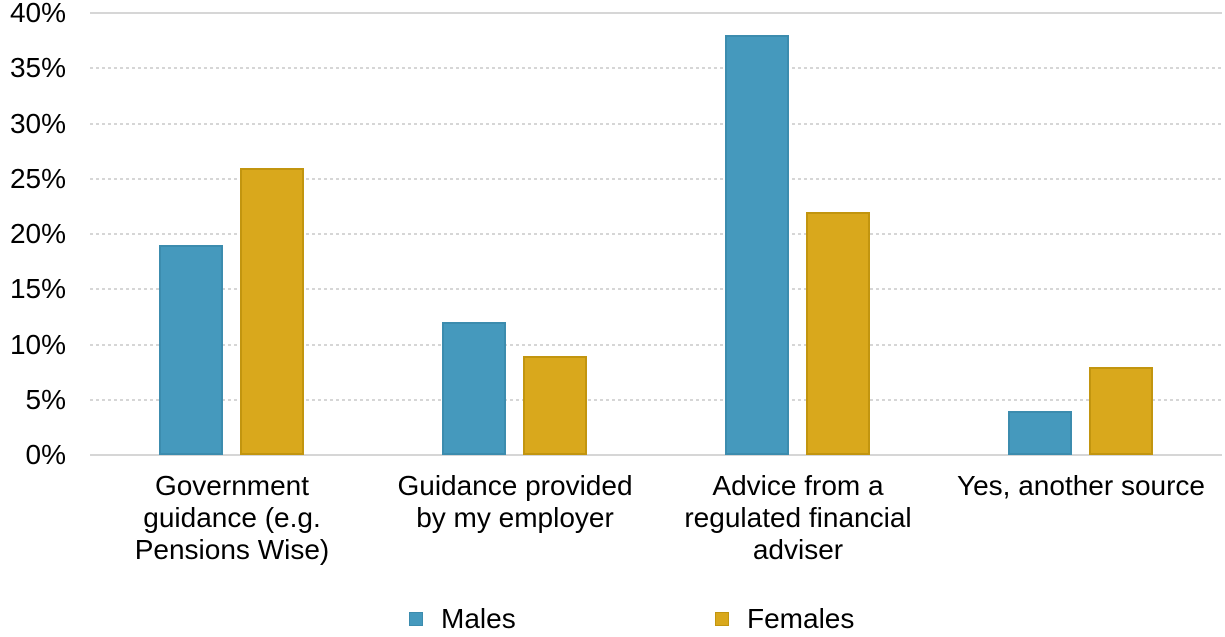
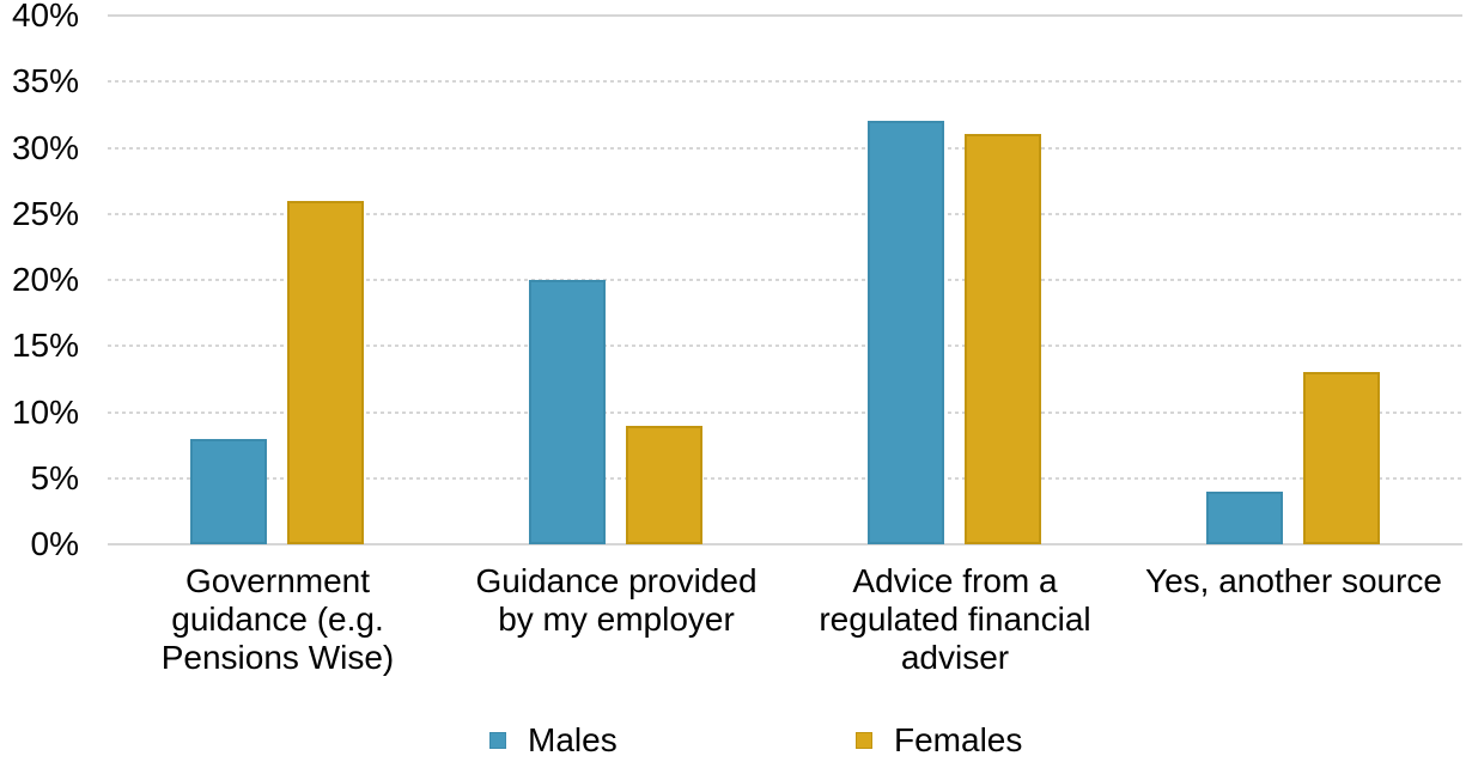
Males/Government guidance (e.g. Pensions Wise): 19% -> 8%
Males/Guidance provided by my employer: 12% -> 20%
Males/Advice from a regulated financial adviser: 38% -> 32%
Females/Advice from a regulated financial adviser: 22% -> 31%
Females/Yes, another source: 8% -> 13%
